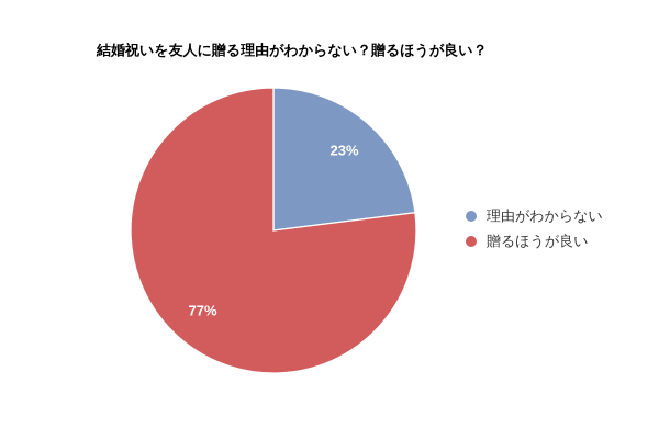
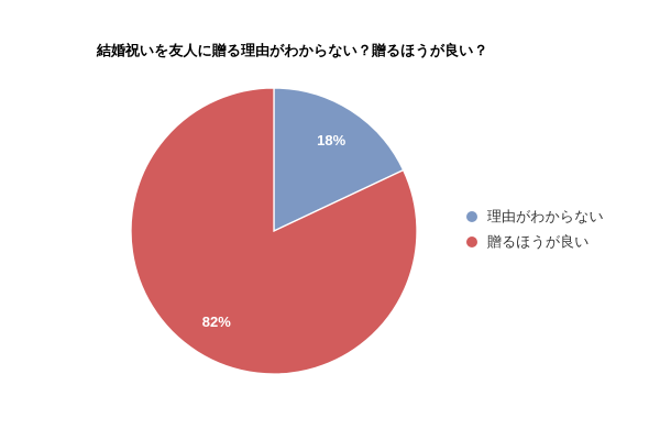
理由がわからない: 23% -> 18%
贈るほうが良い: 77% -> 82%
